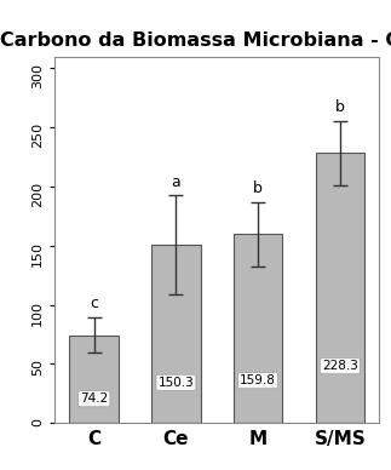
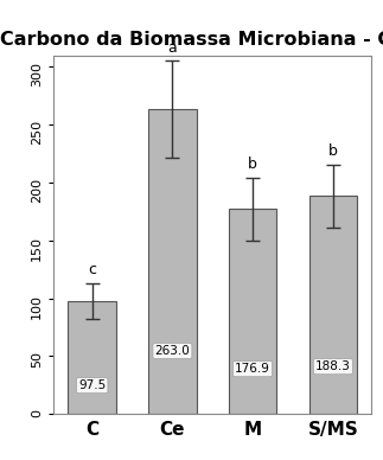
C: 74.2 -> 97.5
Ce: 150.3 -> 263.0
M: 159.8 -> 176.9
S/MS: 228.3 -> 188.3
